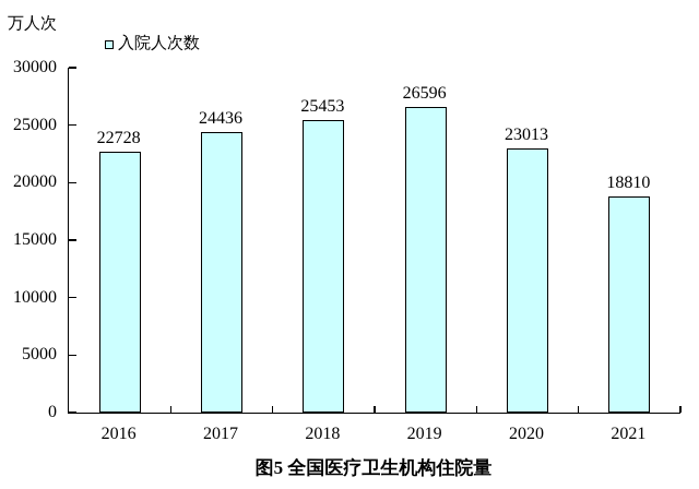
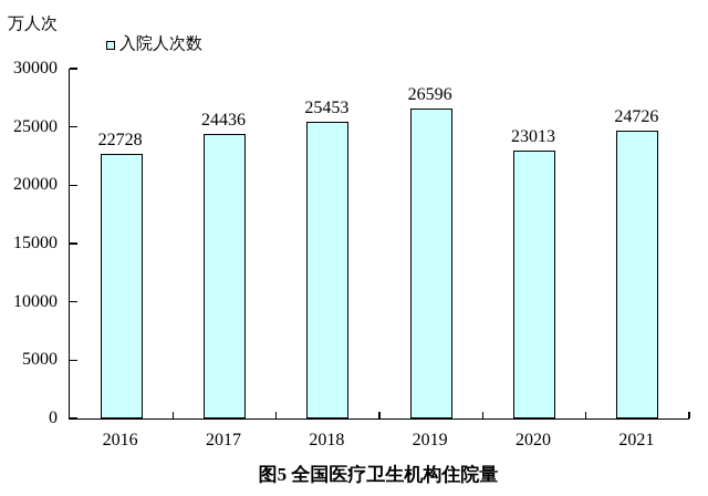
2021: 18810 -> 24726
